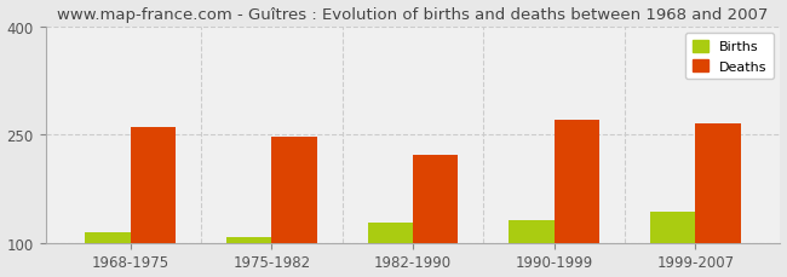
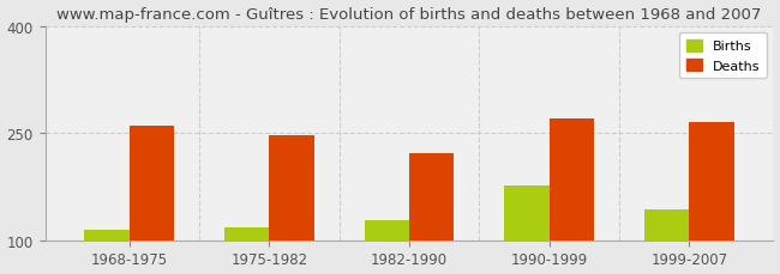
Births/1975-1982: 108 -> 118
Births/1990-1999: 132 -> 176
